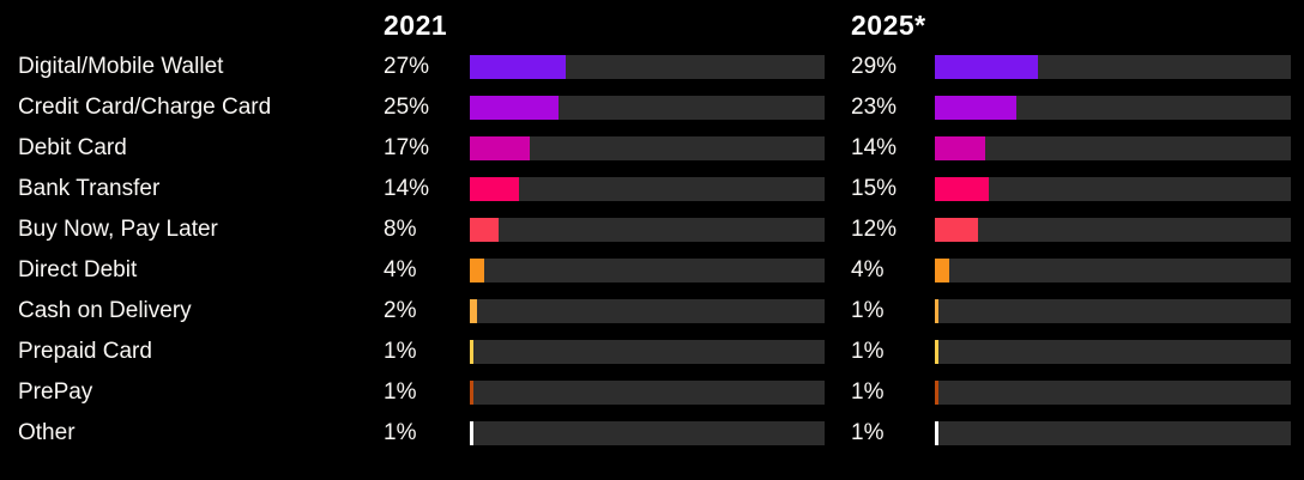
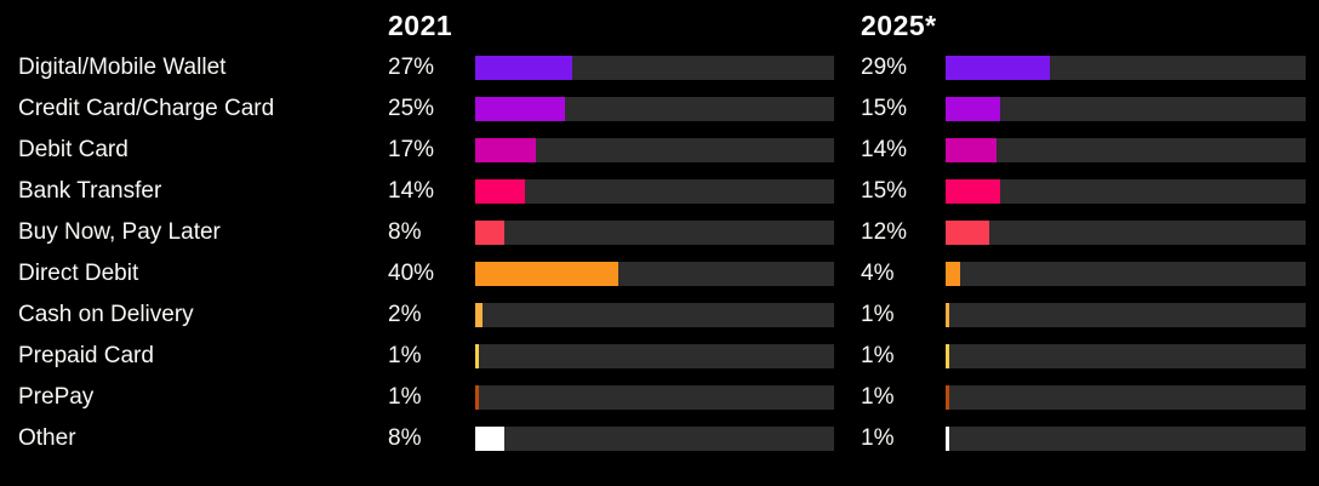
2025*/Credit Card/Charge Card: 23% -> 15%
2021/Direct Debit: 4% -> 40%
2021/Other: 1% -> 8%
